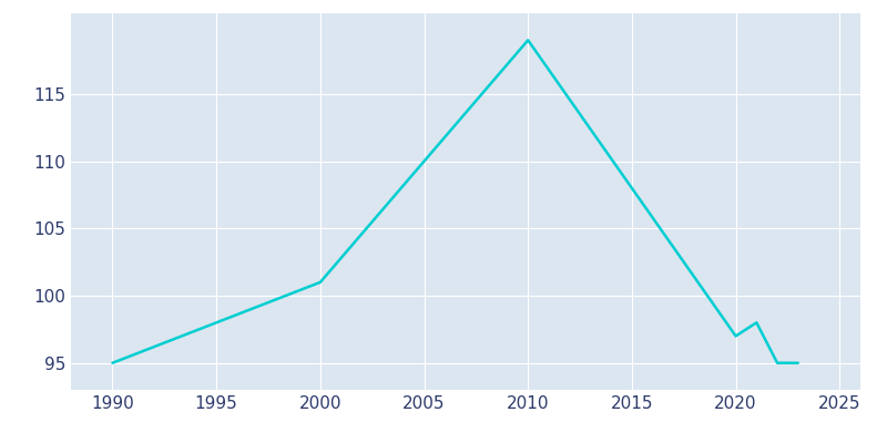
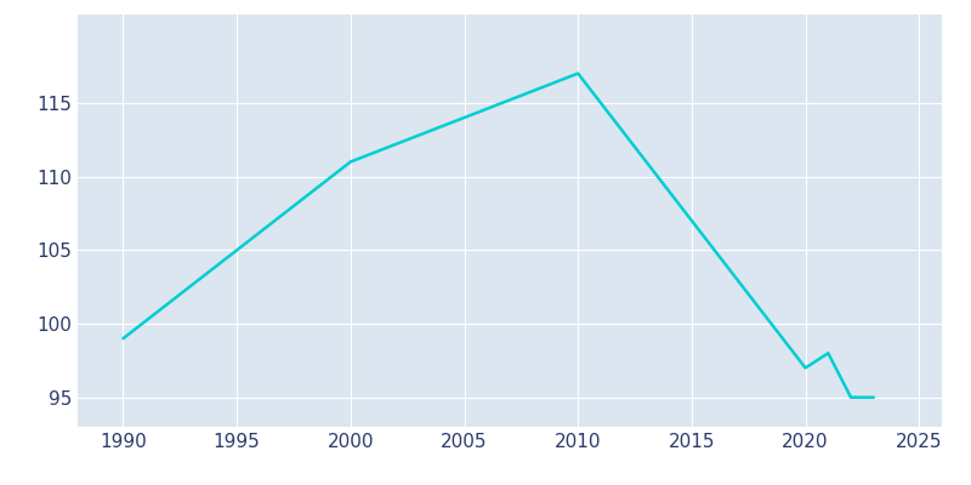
1990: 95 -> 99
2000: 101 -> 111
2010: 119 -> 117
